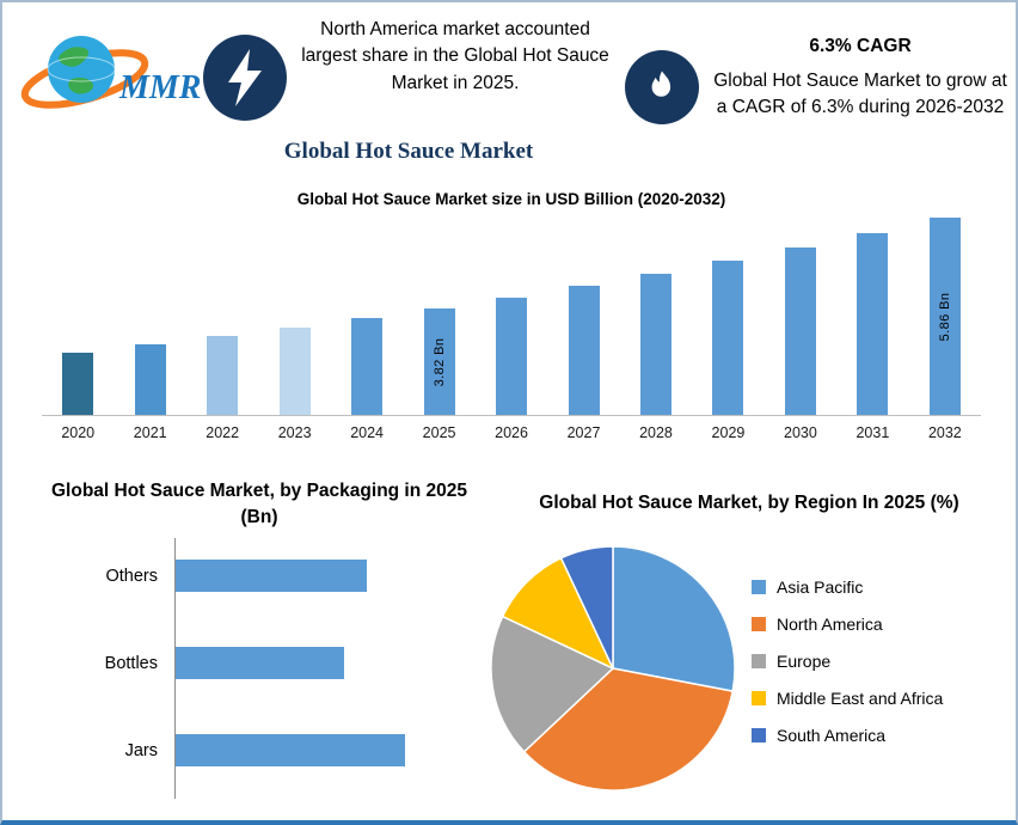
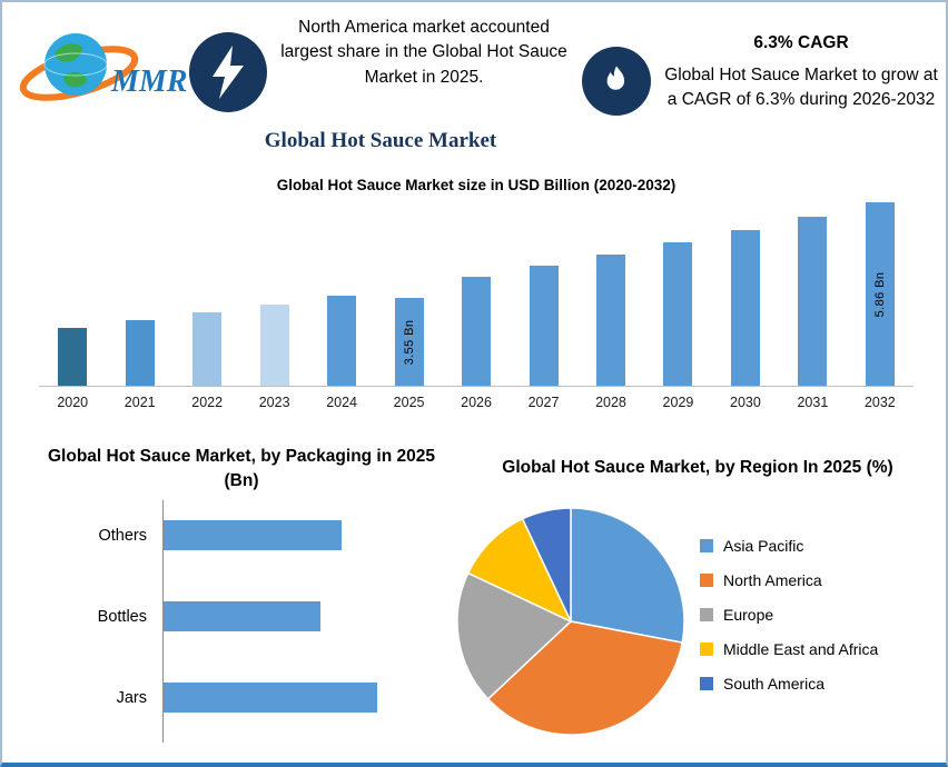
Global Hot Sauce Market size in USD Billion (2020-2032)/2025: 3.82 -> 3.55
